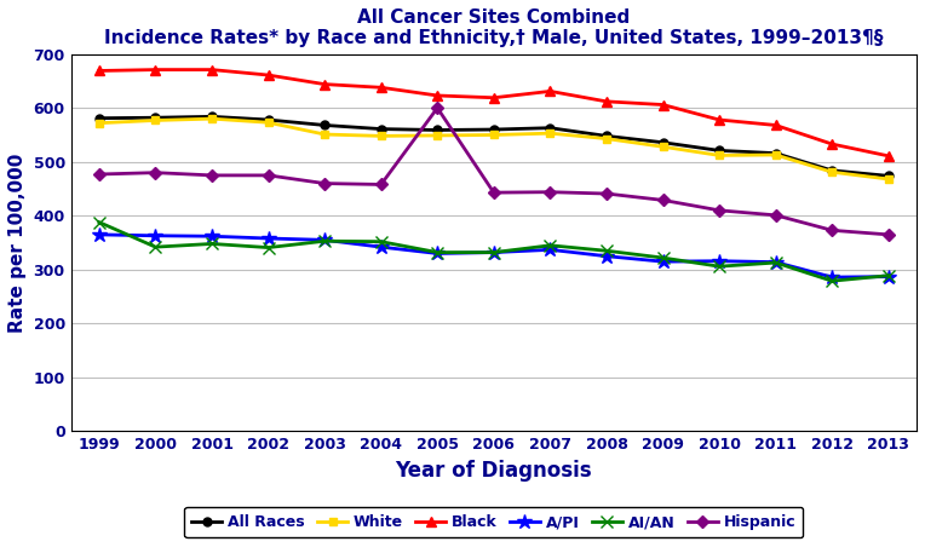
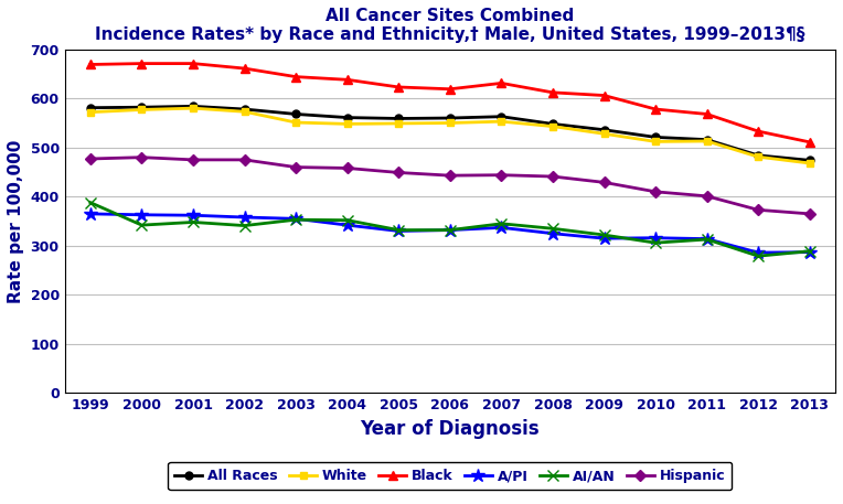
Hispanic/2005: 600 -> 449
